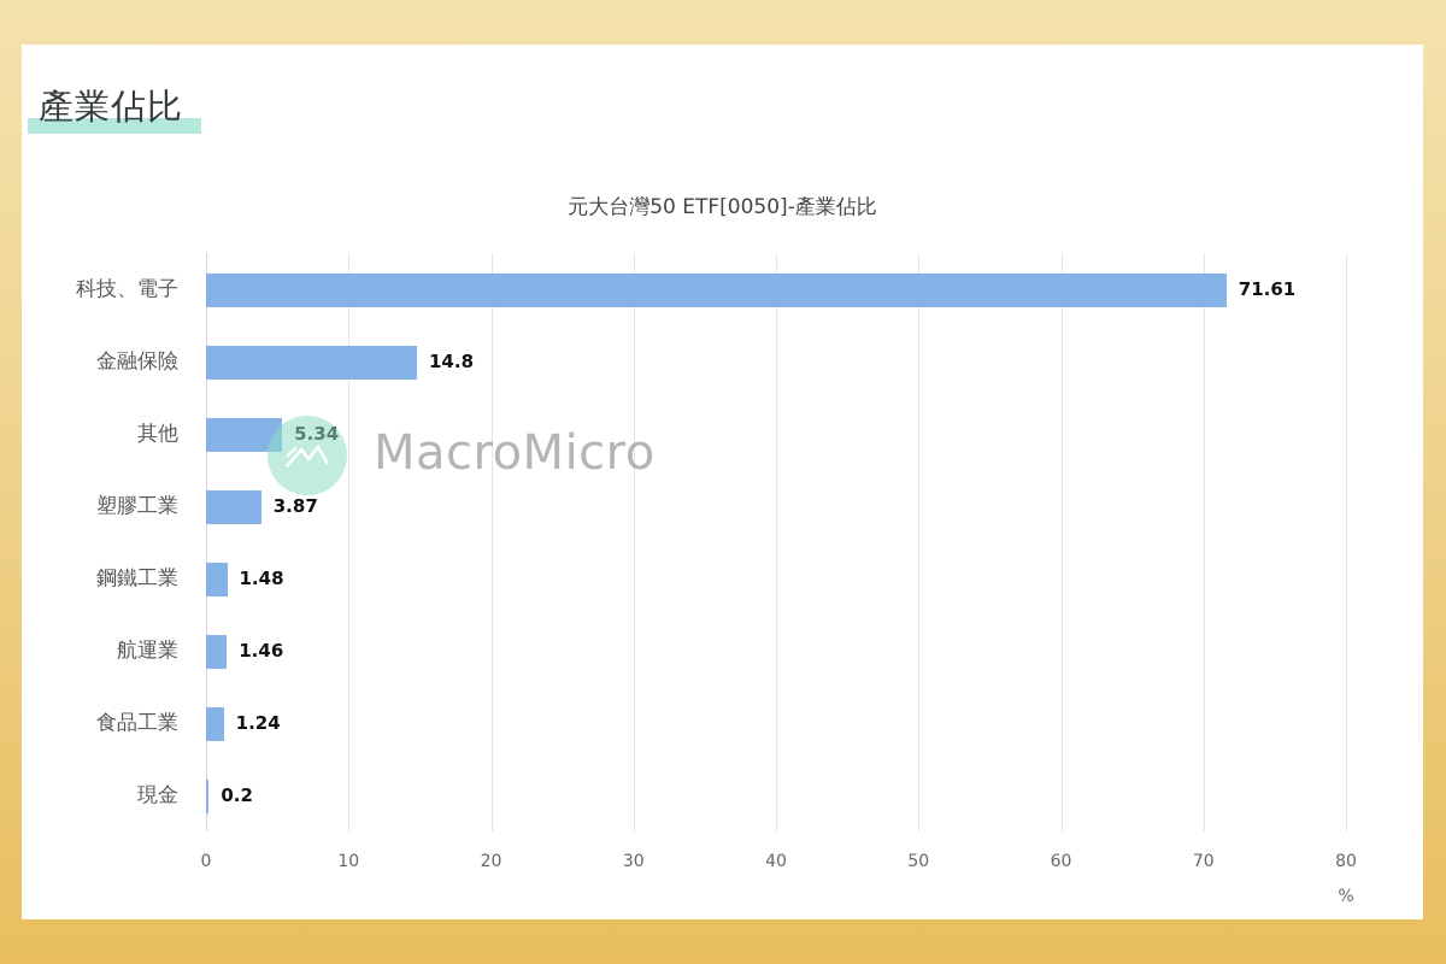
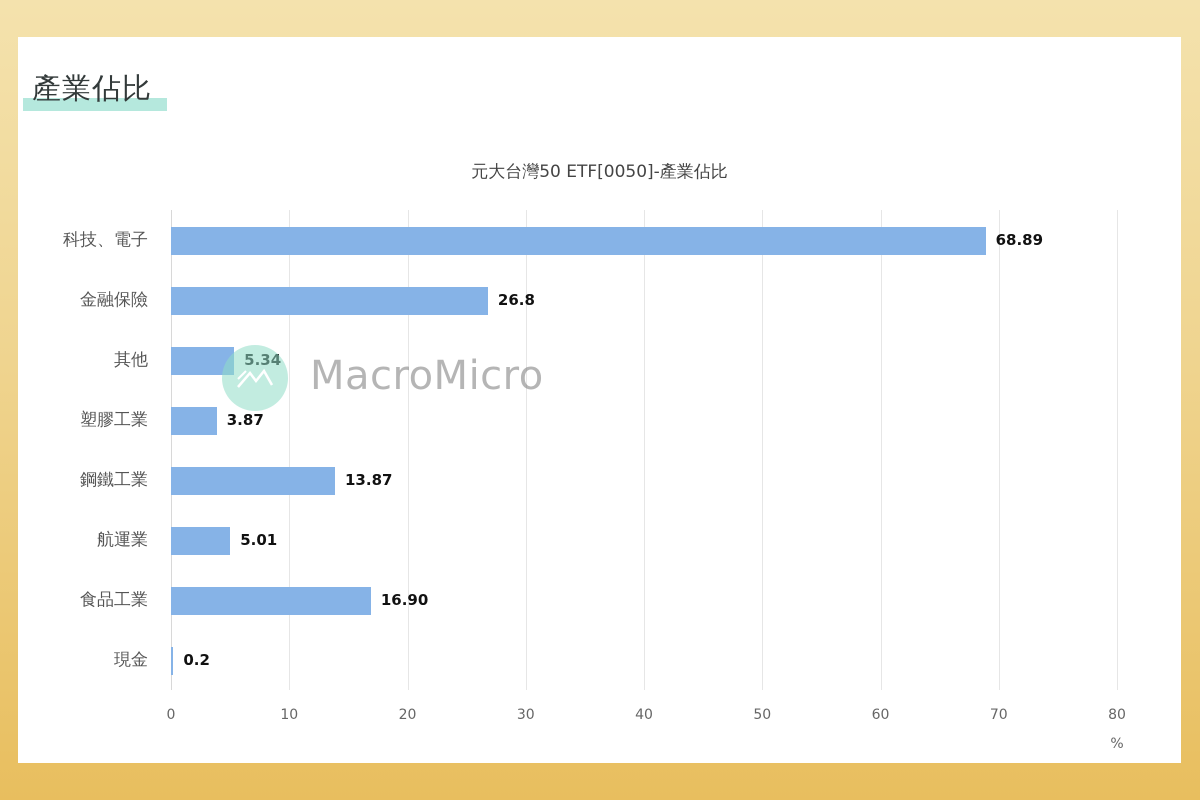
科技、電子: 71.61 -> 68.89
金融保險: 14.8 -> 26.8
鋼鐵工業: 1.48 -> 13.87
航運業: 1.46 -> 5.01
食品工業: 1.24 -> 16.90
